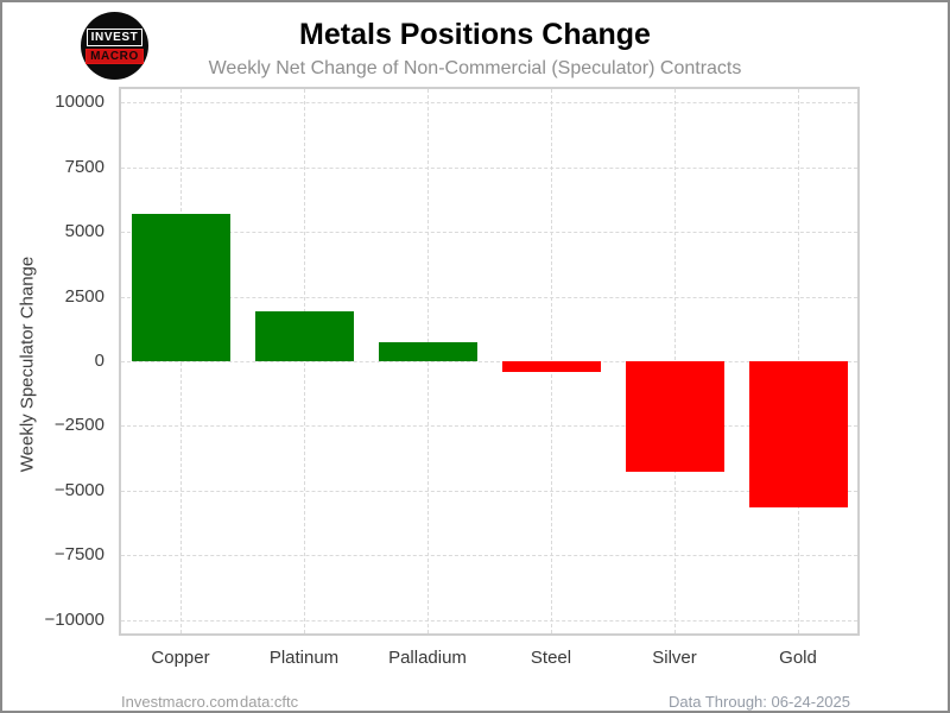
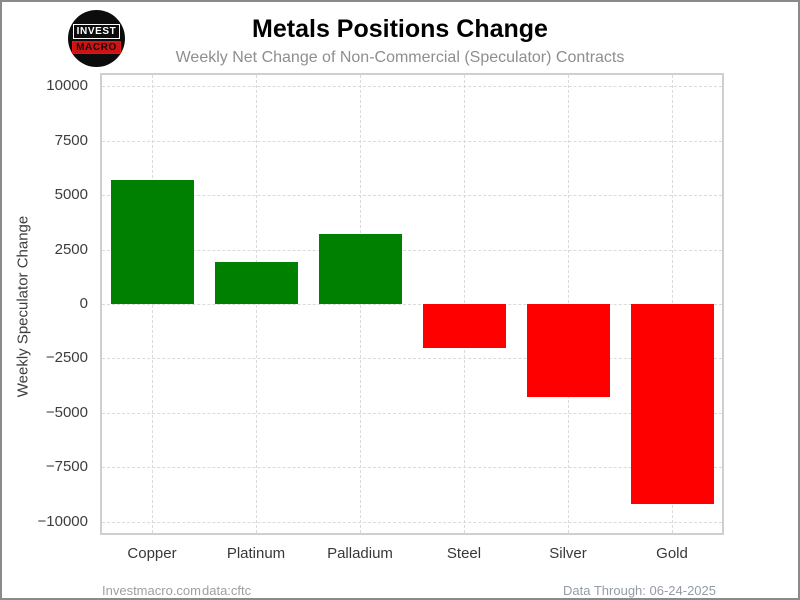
Palladium: 700 -> 3200
Steel: -400 -> -2000
Gold: -5600 -> -9200
